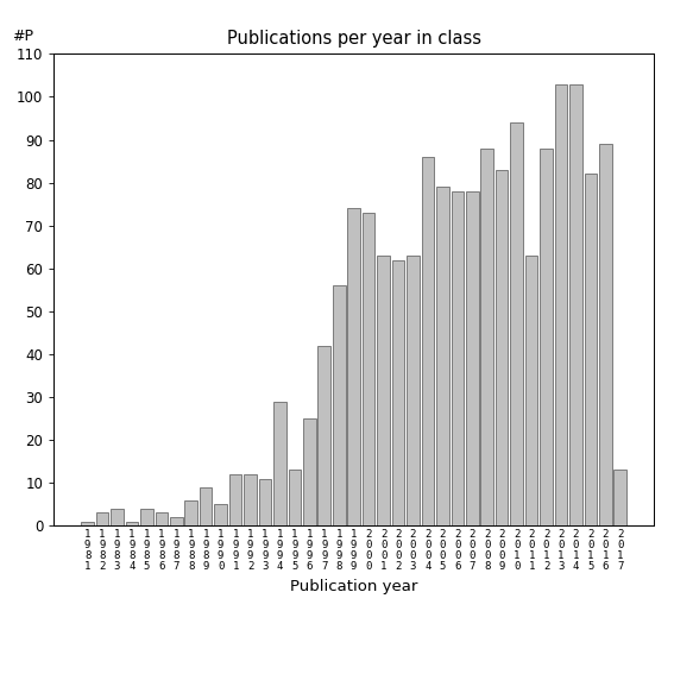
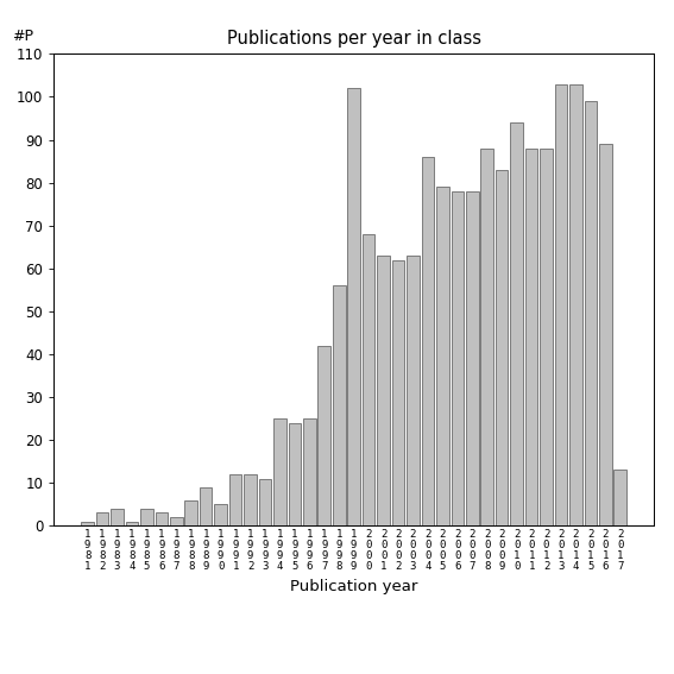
1 9 9 4: 29 -> 25
1 9 9 5: 13 -> 24
1 9 9 9: 74 -> 102
2 0 0 0: 73 -> 68
2 0 1 1: 63 -> 88
2 0 1 5: 82 -> 99
